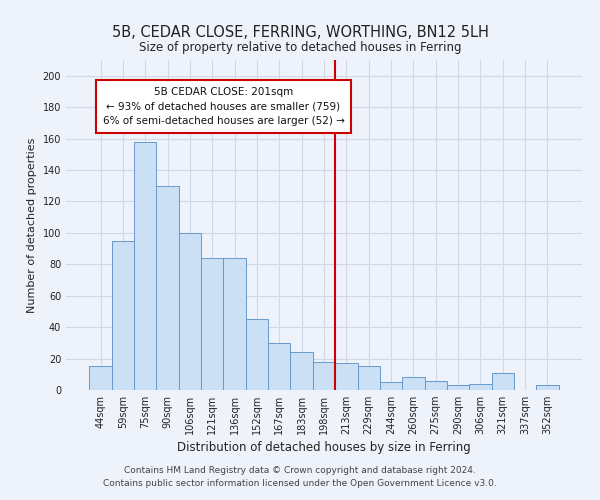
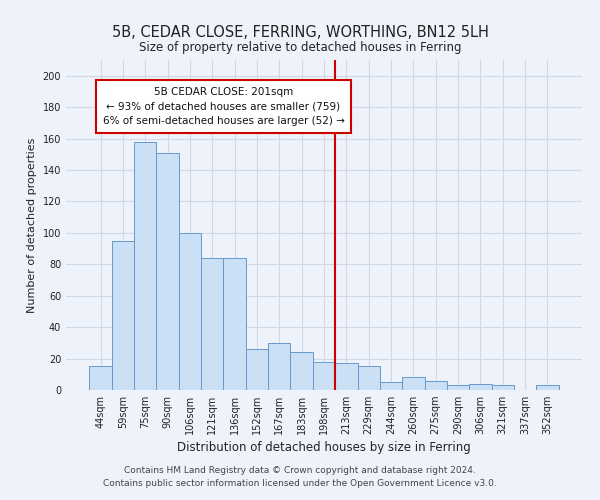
90sqm: 130 -> 151
152sqm: 45 -> 26
321sqm: 11 -> 3
